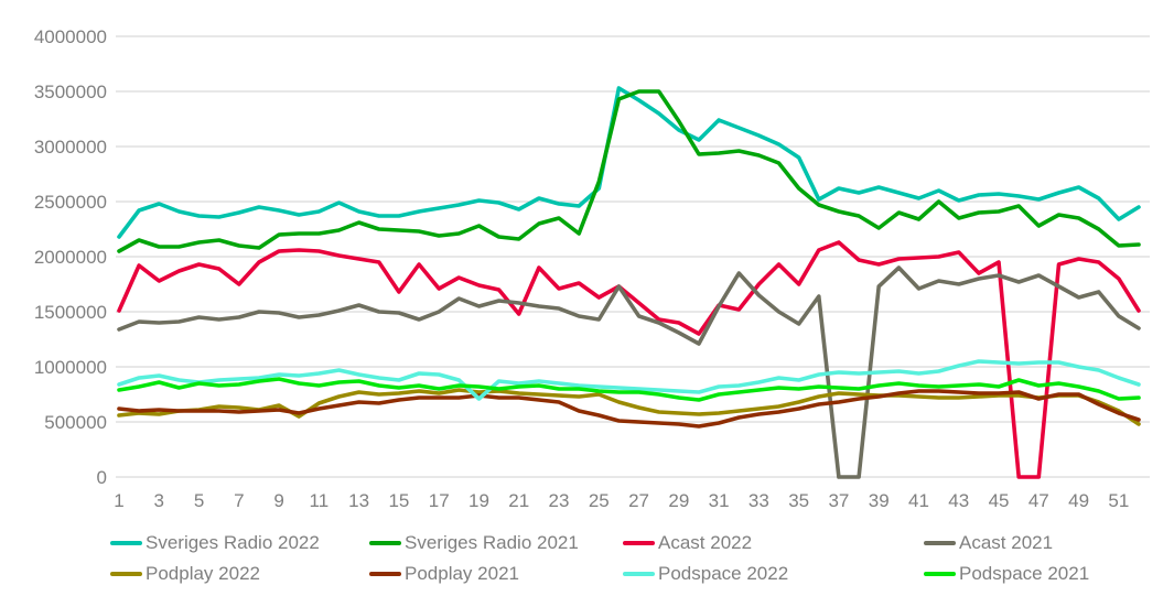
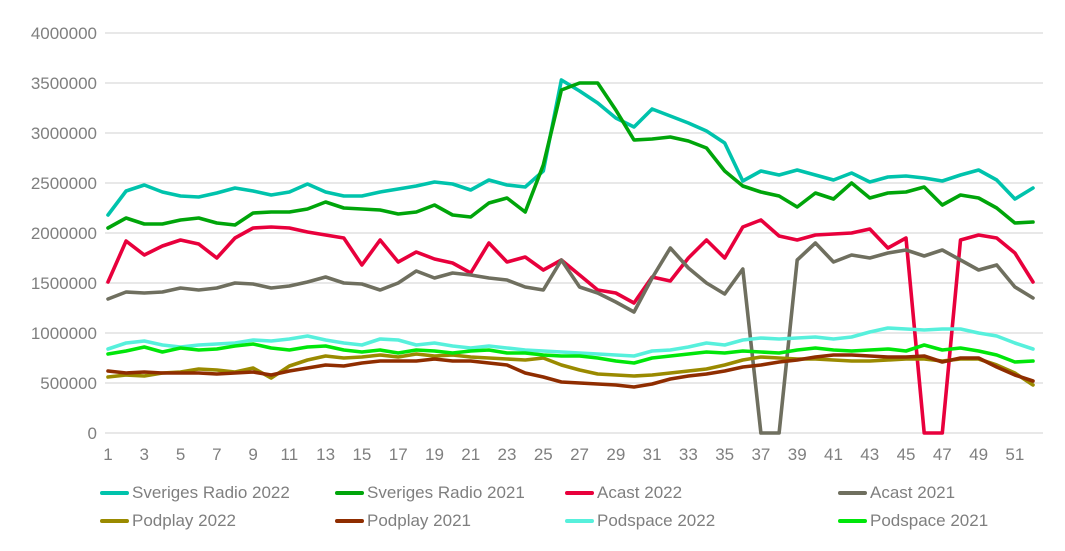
Podspace 2022/19: 710000 -> 900000
Acast 2022/21: 1480000 -> 1600000
